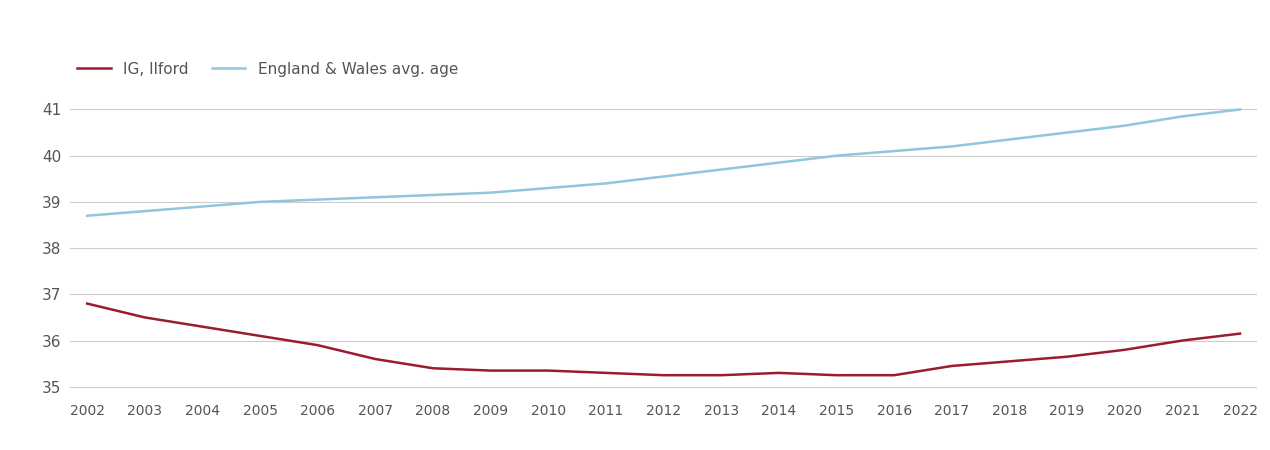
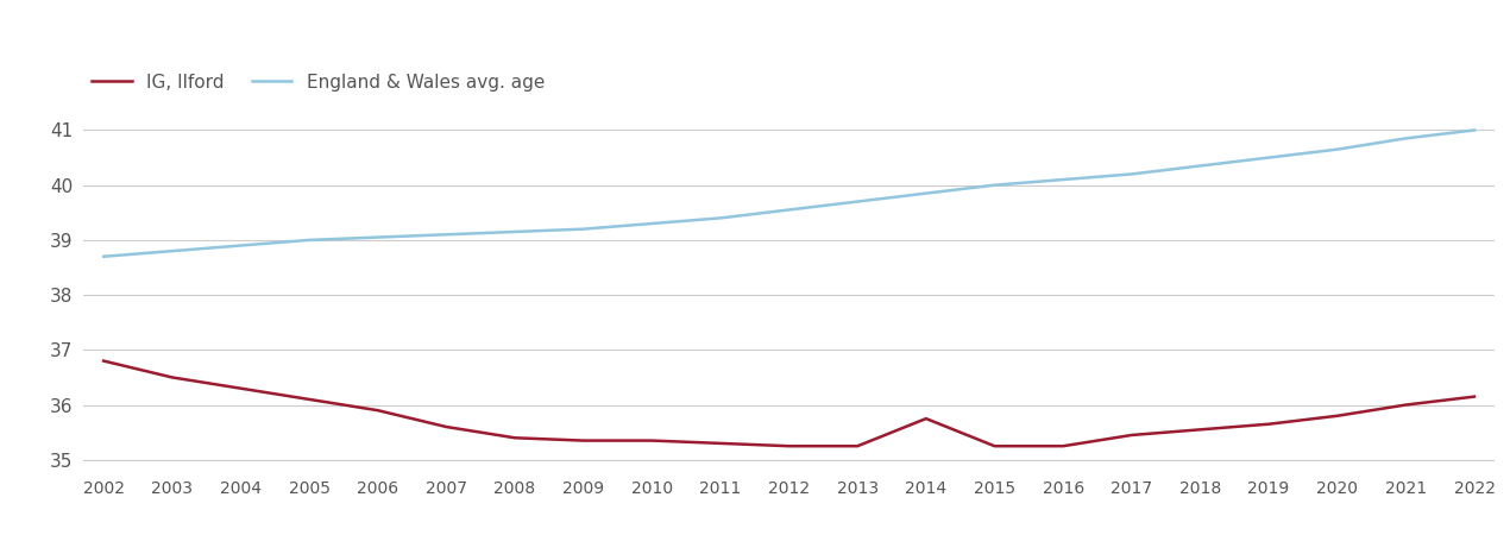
IG, Ilford/2014: 35.30 -> 35.75
